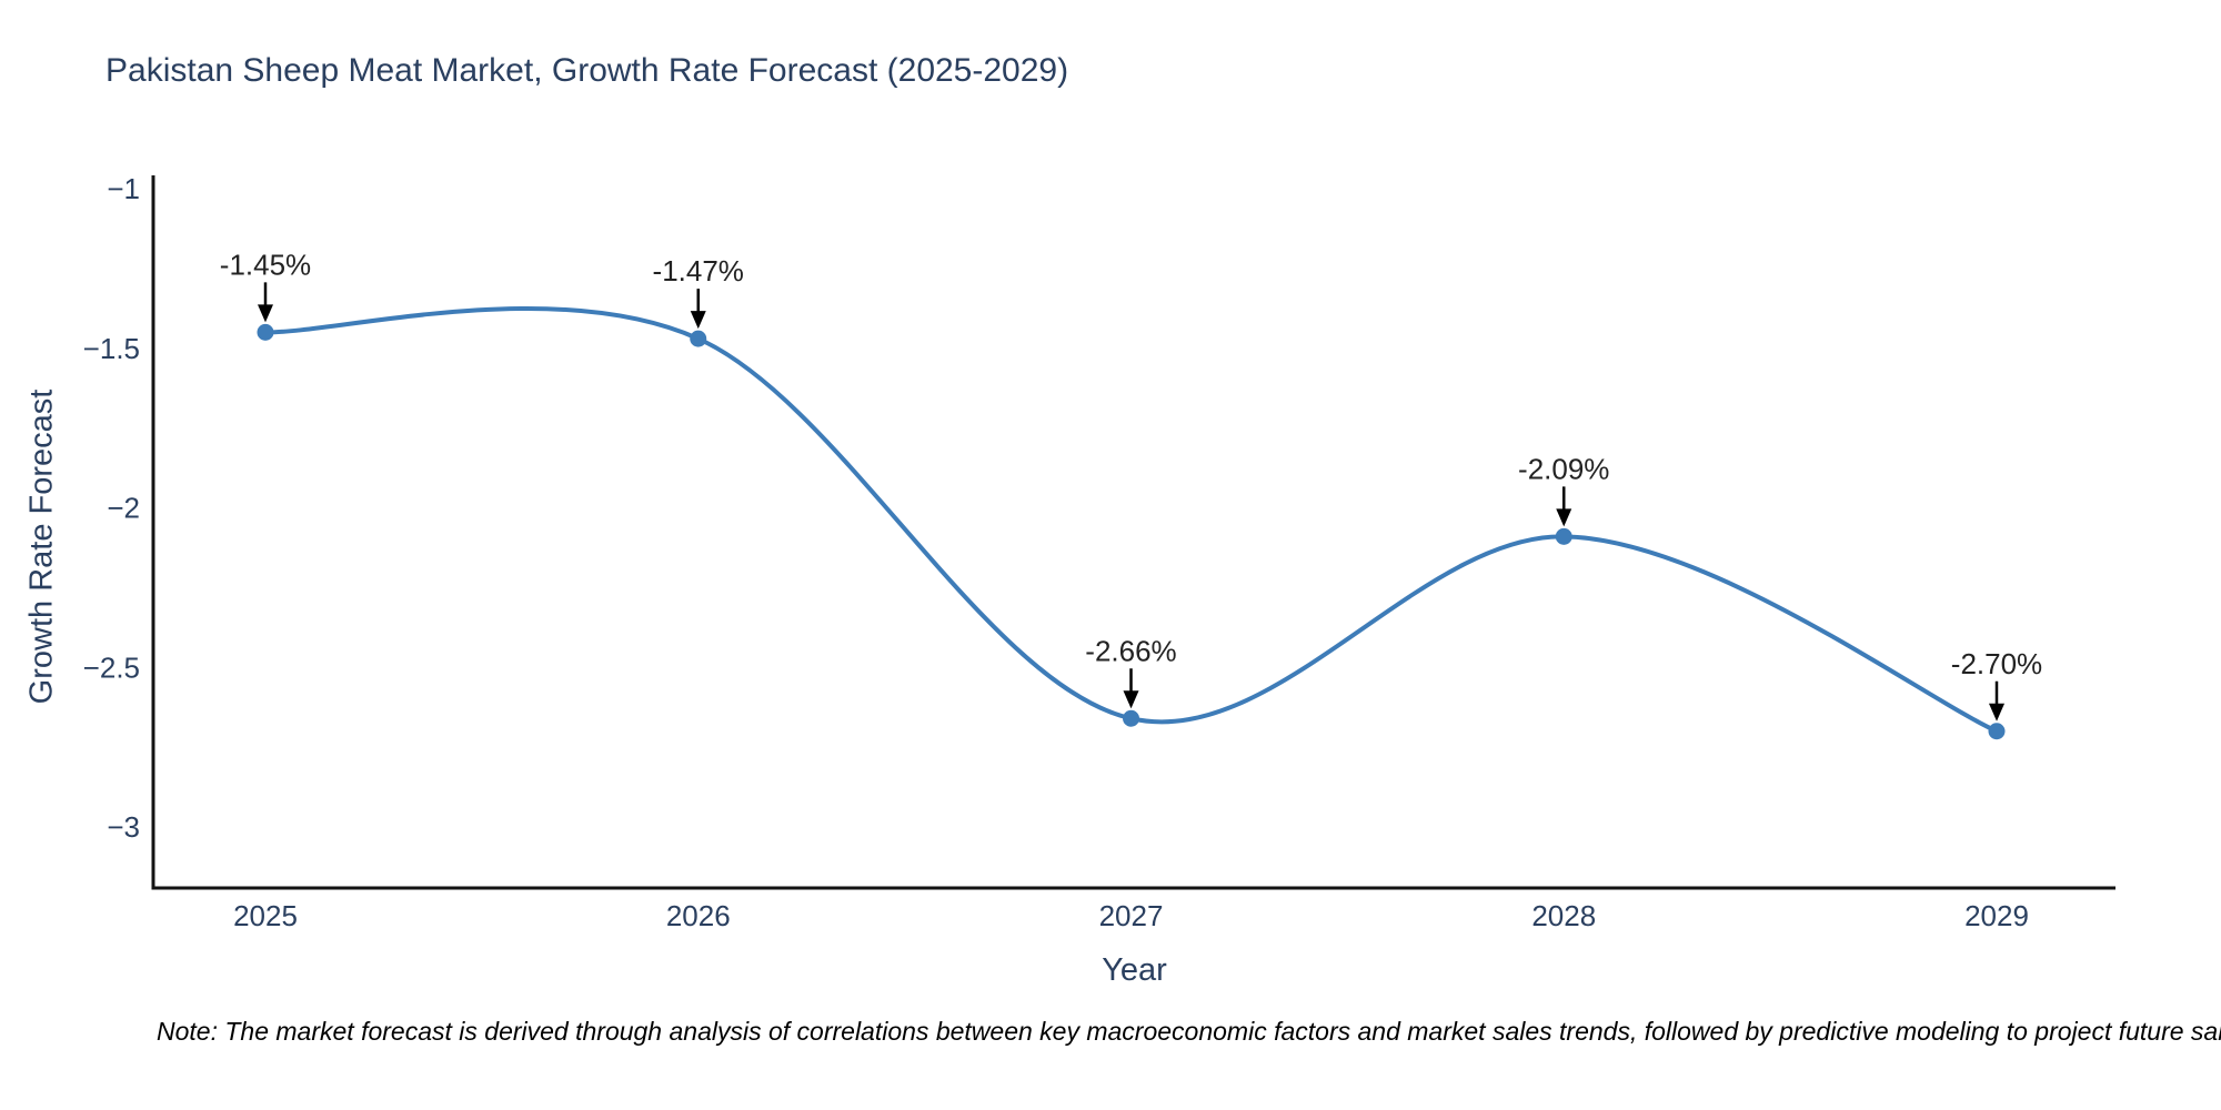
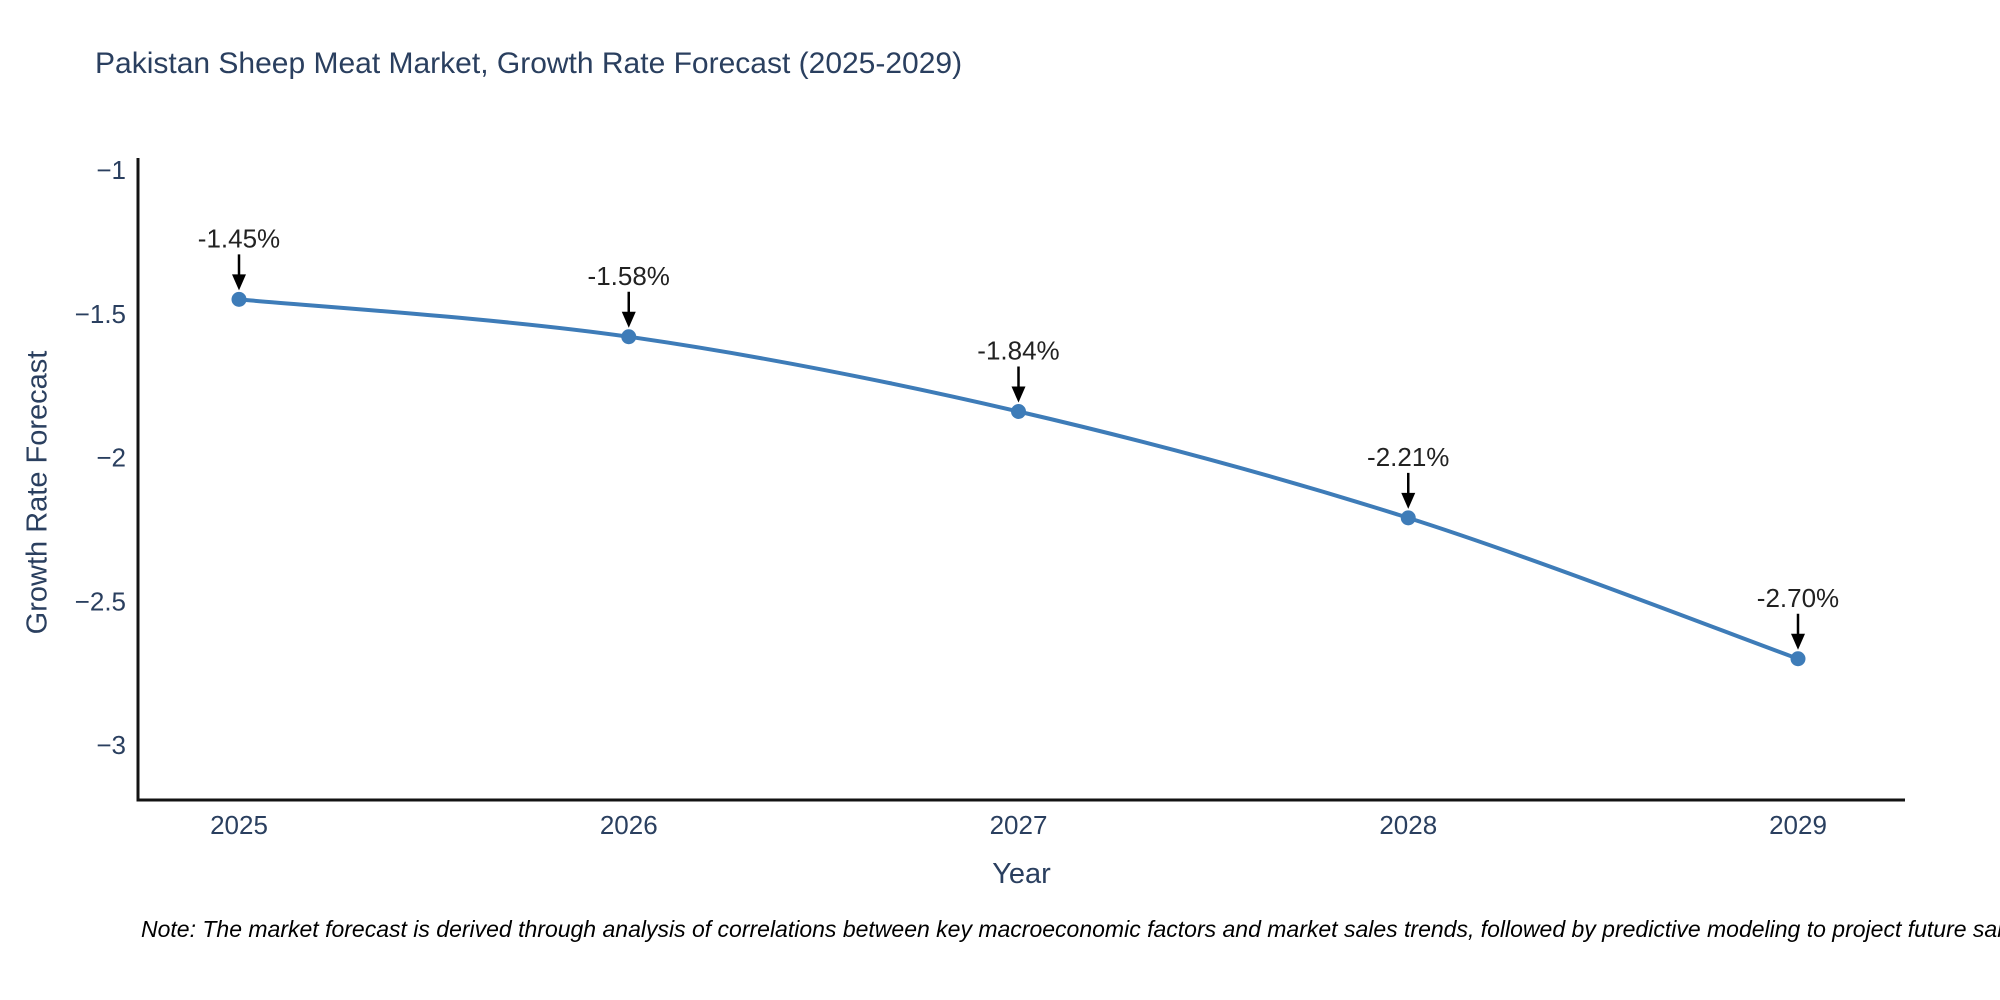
2026: -1.47% -> -1.58%
2027: -2.66% -> -1.84%
2028: -2.09% -> -2.21%
